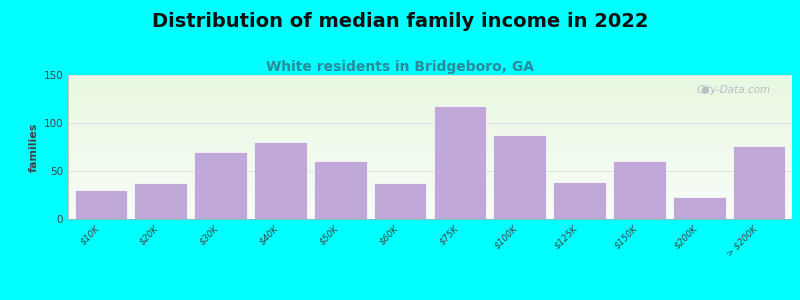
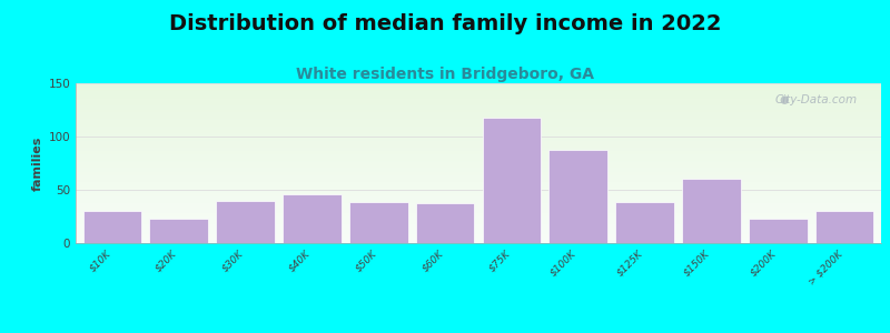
$20K: 38 -> 23
$30K: 70 -> 40
$40K: 80 -> 46
$50K: 60 -> 39
> $200K: 76 -> 30
